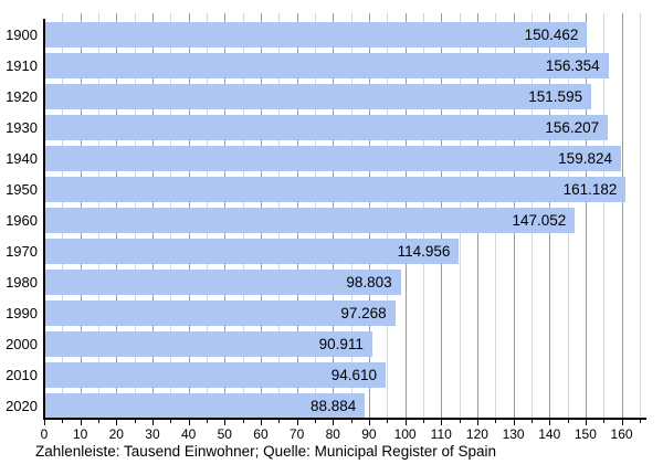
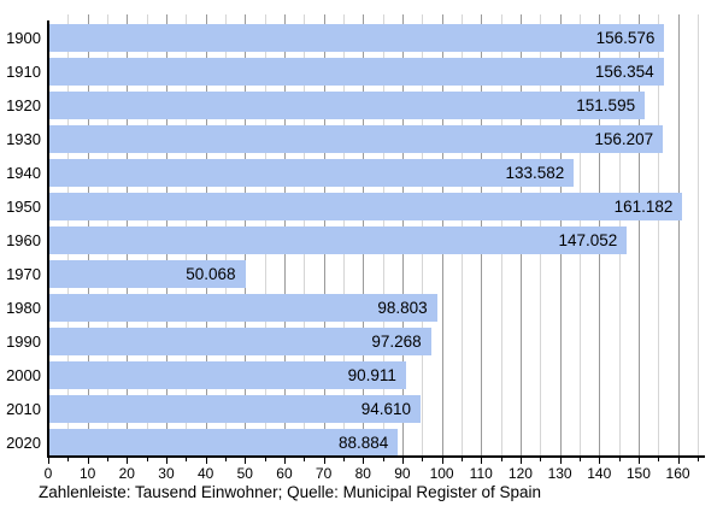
1900: 150.462 -> 156.576
1940: 159.824 -> 133.582
1970: 114.956 -> 50.068
